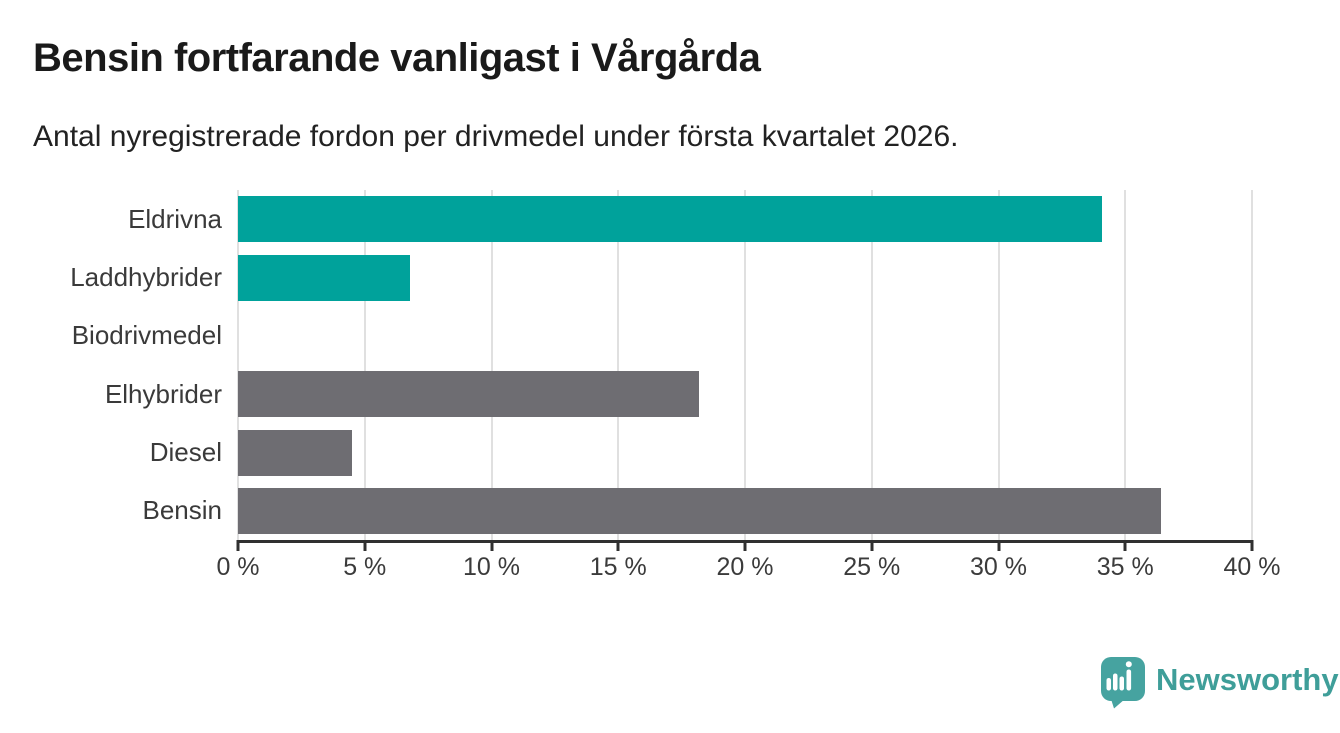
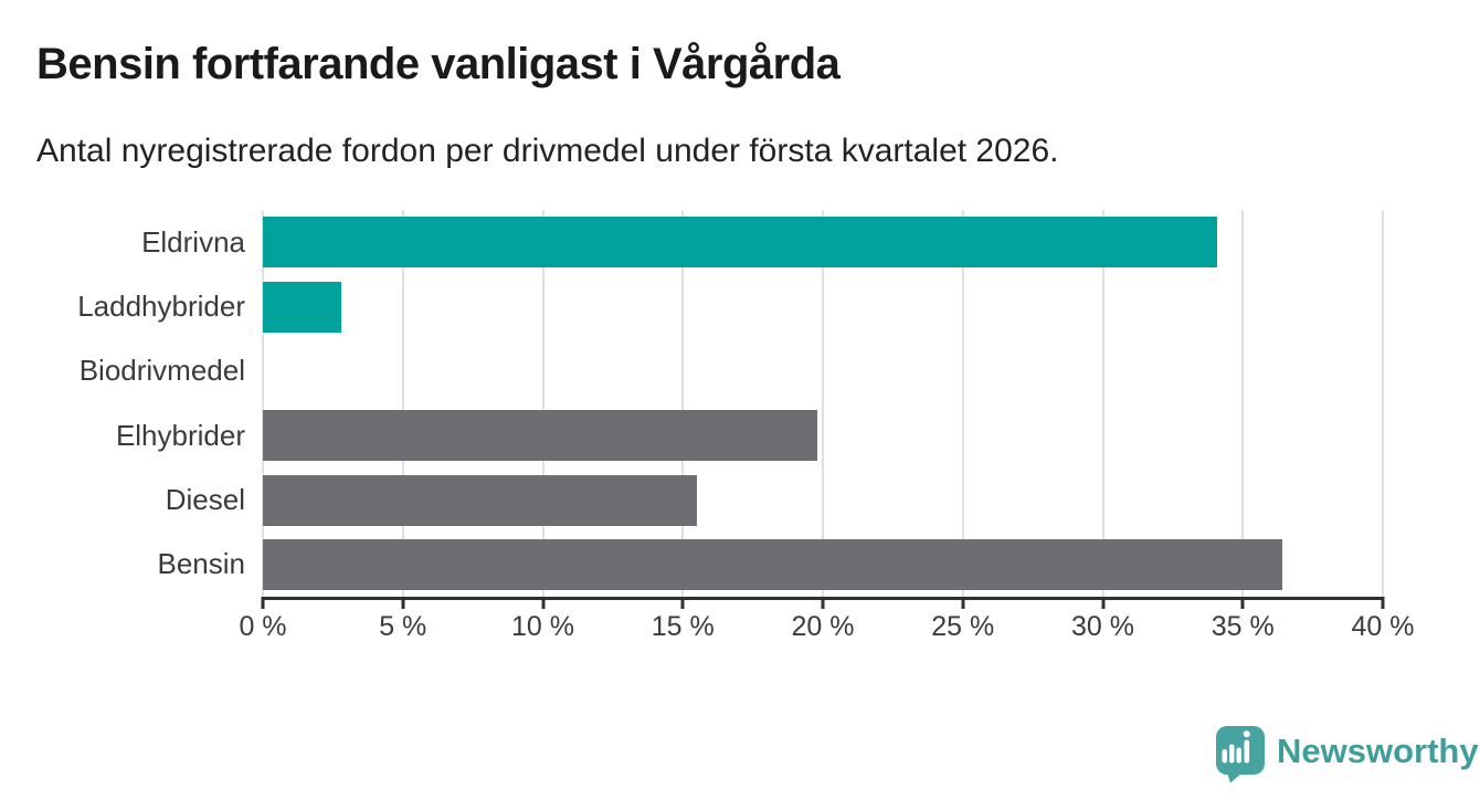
Laddhybrider: 6.8% -> 2.8%
Elhybrider: 18.2% -> 19.8%
Diesel: 4.5% -> 15.5%
